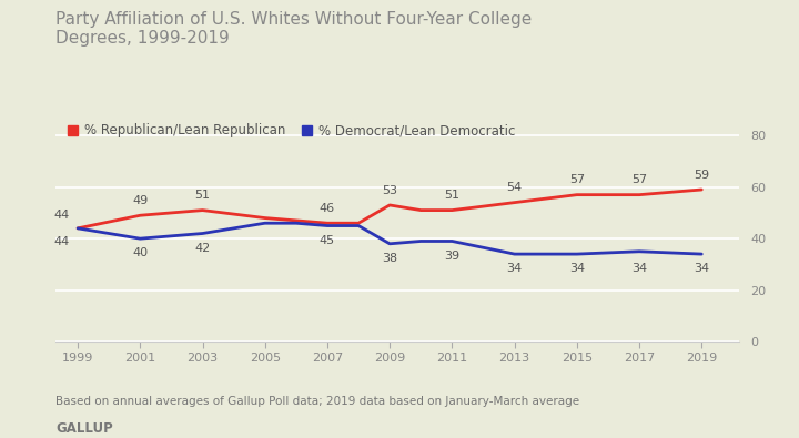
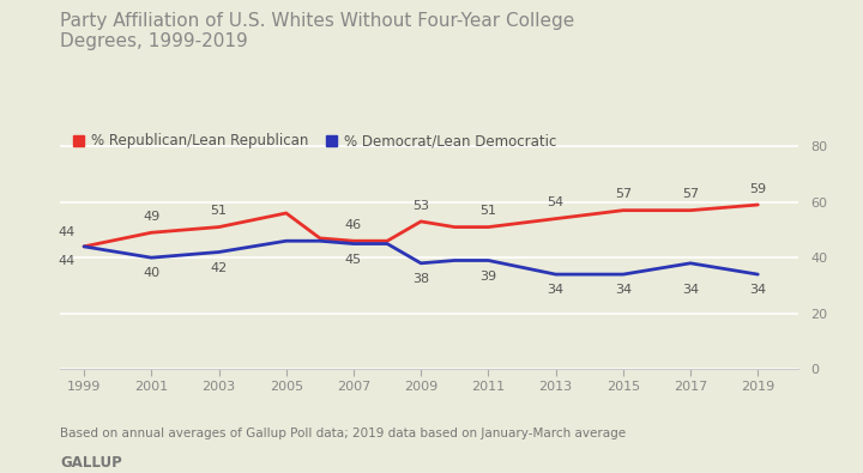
% Republican/Lean Republican/2005: 48 -> 56
% Democrat/Lean Democratic/2017: 35 -> 38
